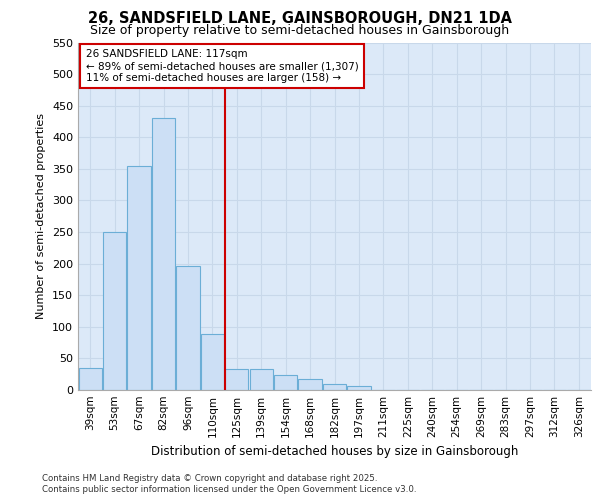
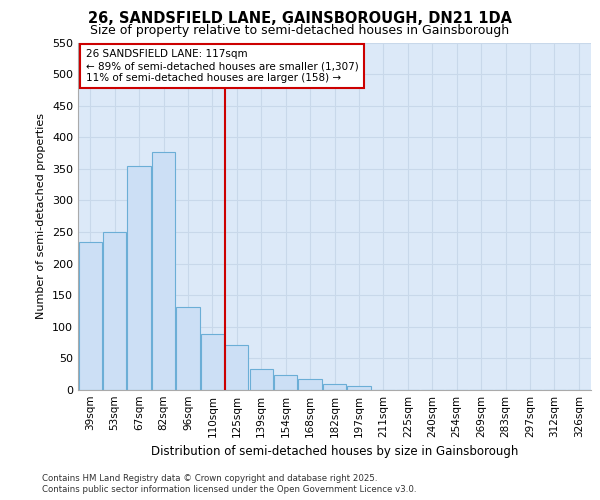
39sqm: 35 -> 234
82sqm: 430 -> 376
96sqm: 197 -> 132
125sqm: 33 -> 72
